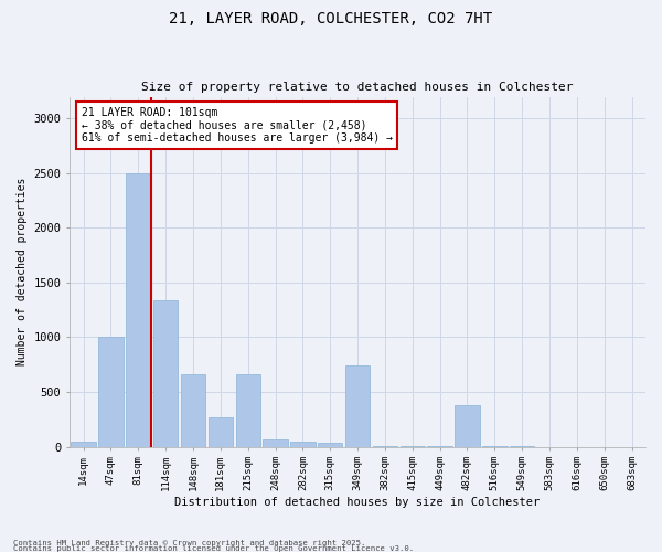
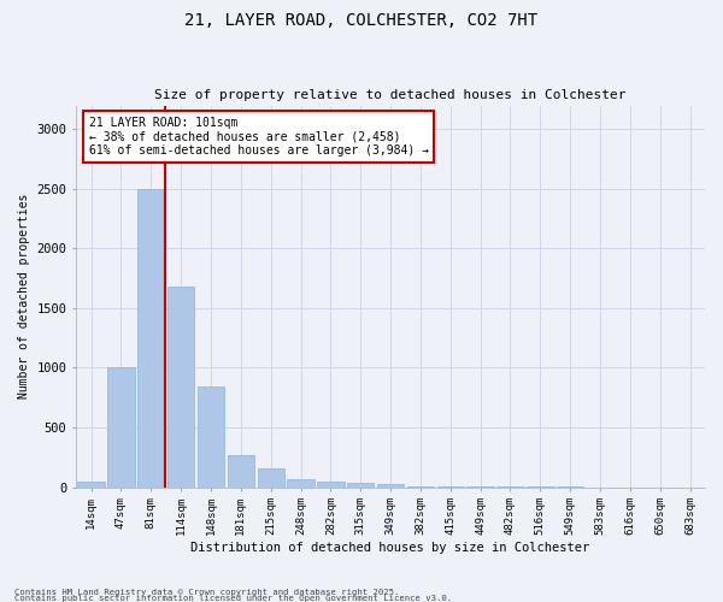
114sqm: 1340 -> 1680
148sqm: 660 -> 840
215sqm: 660 -> 160
349sqm: 740 -> 20
482sqm: 380 -> 0
